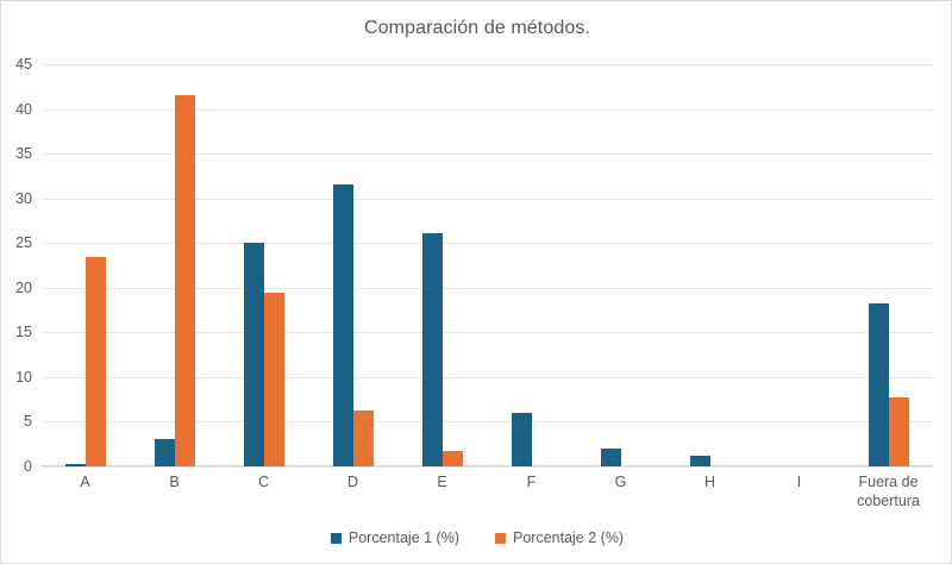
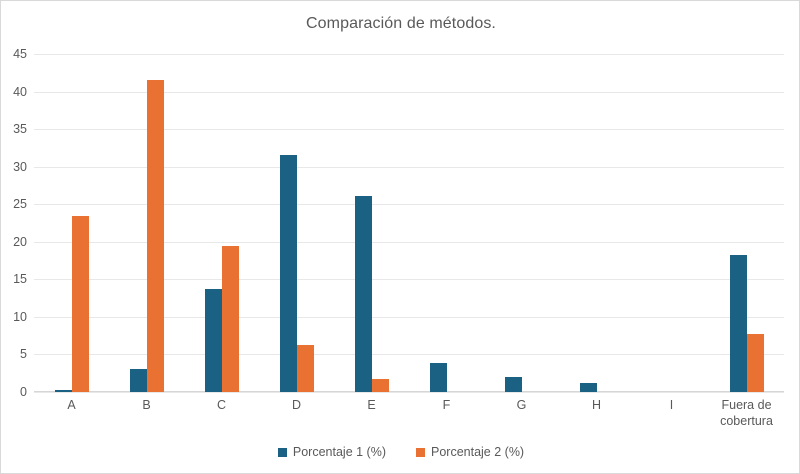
Porcentaje 1 (%)/C: 25 -> 14
Porcentaje 1 (%)/F: 6 -> 4
